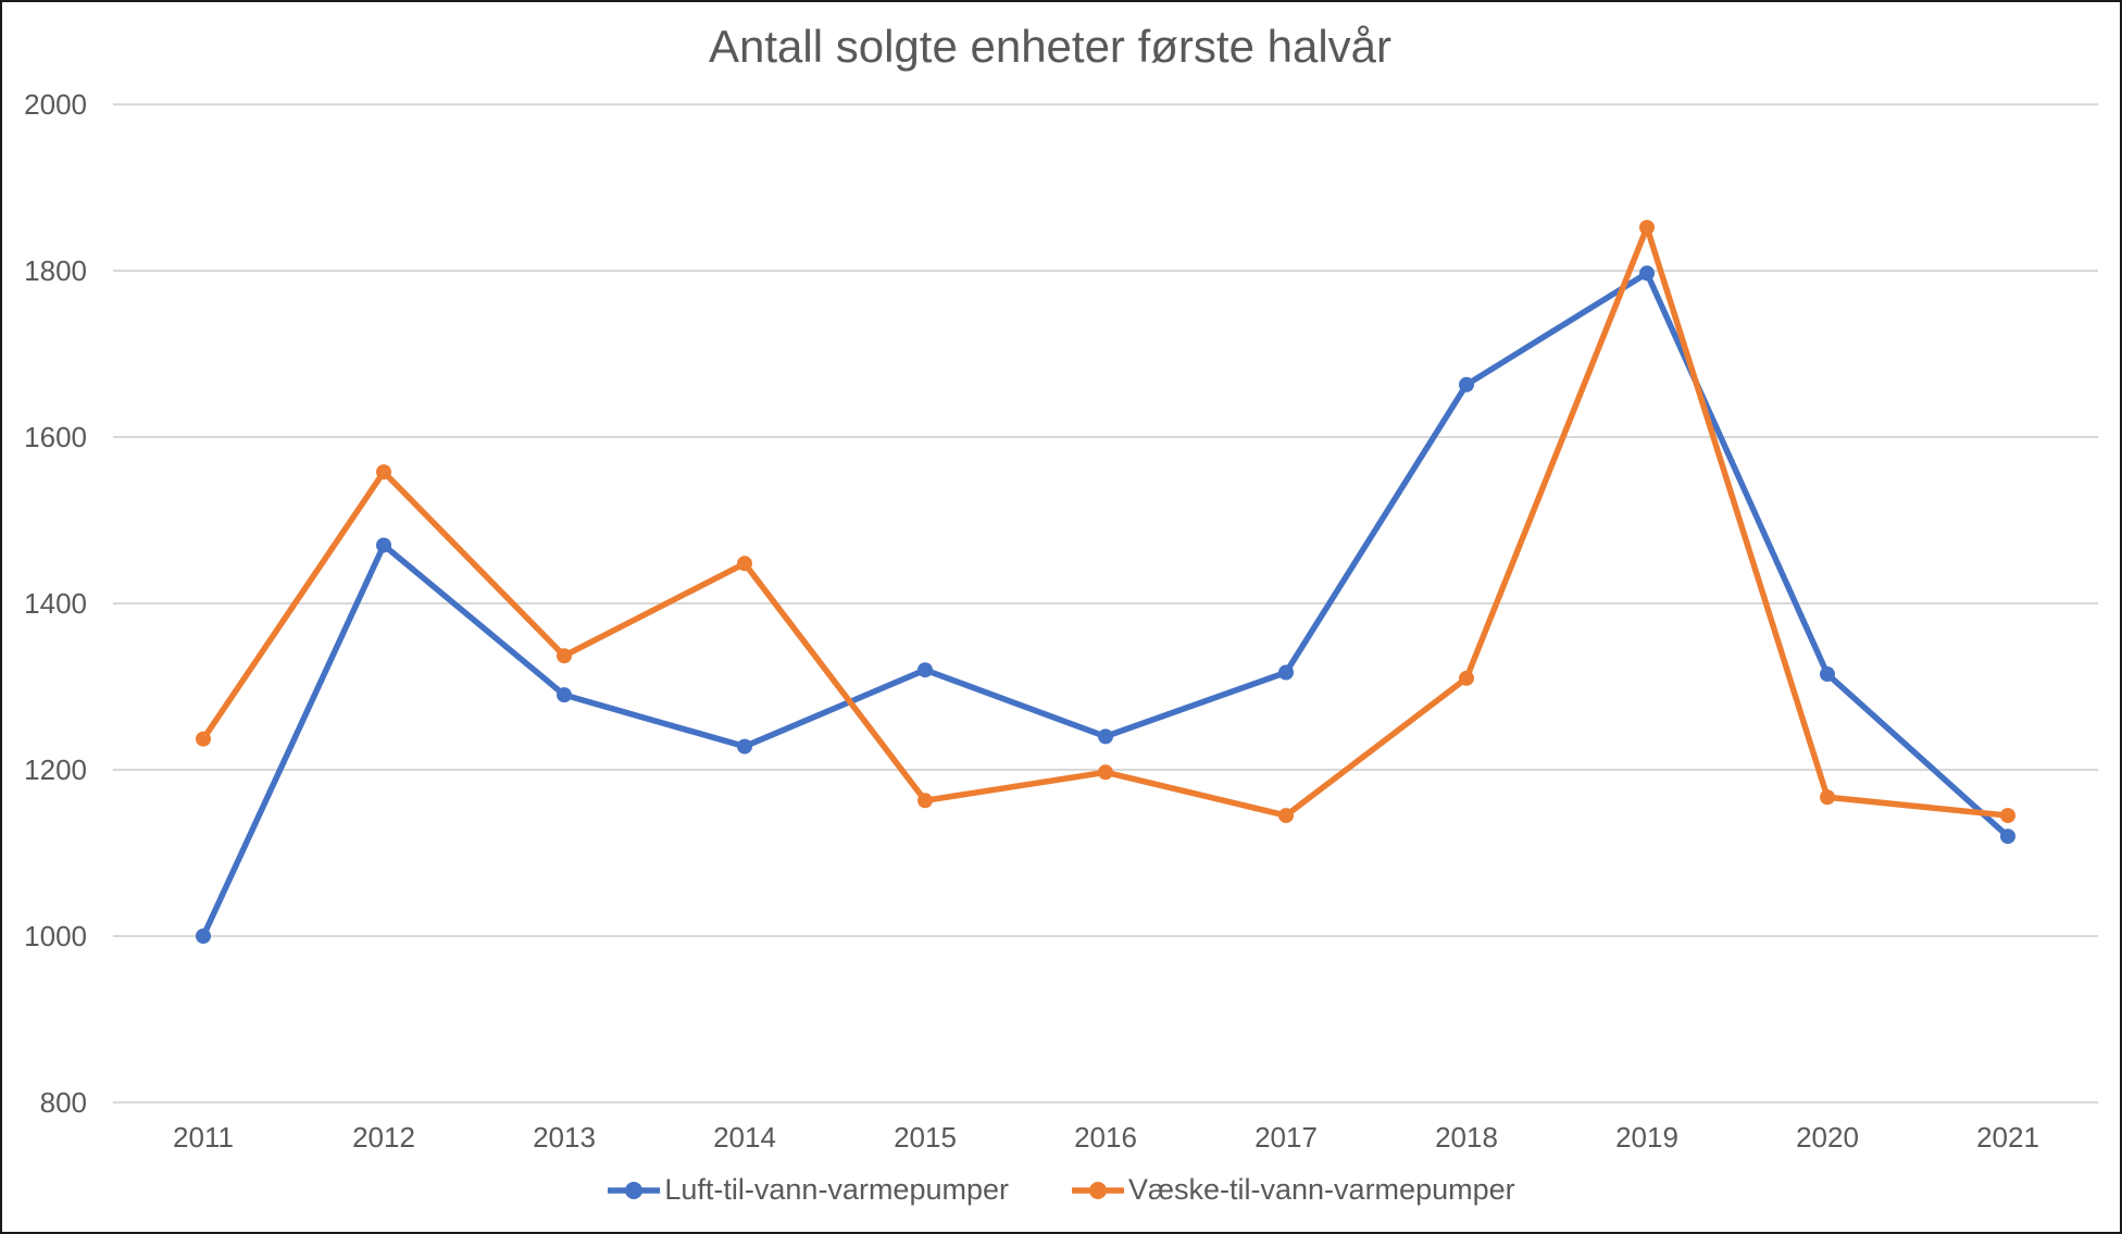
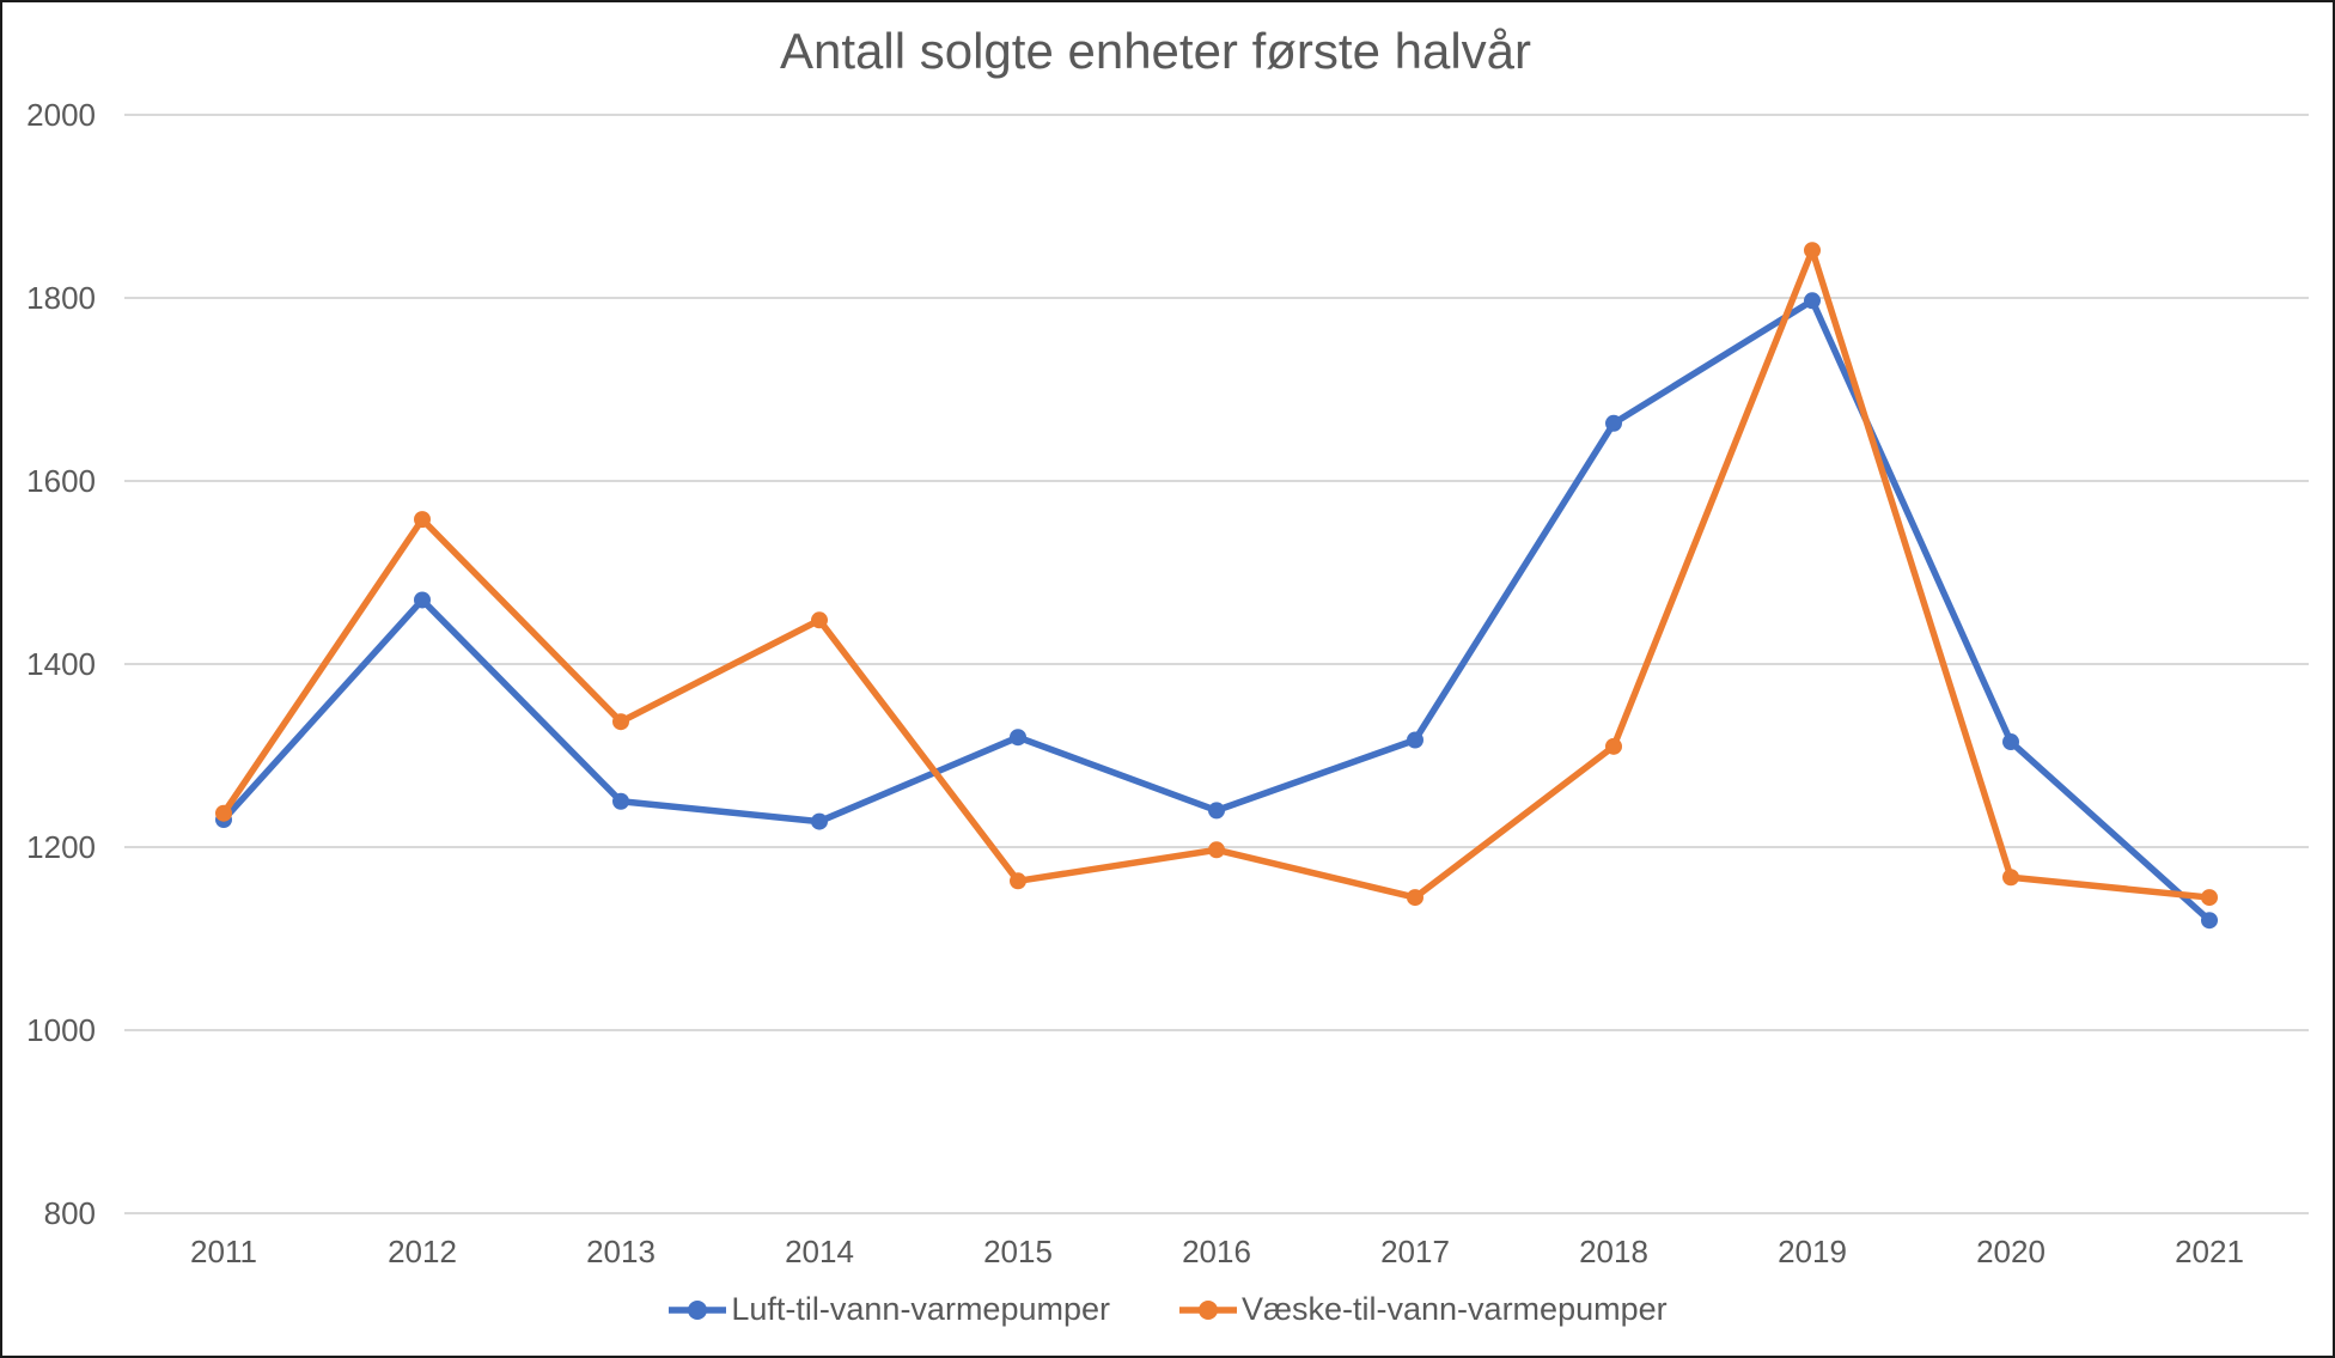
Luft-til-vann-varmepumper/2011: 1000 -> 1230
Luft-til-vann-varmepumper/2013: 1290 -> 1250
